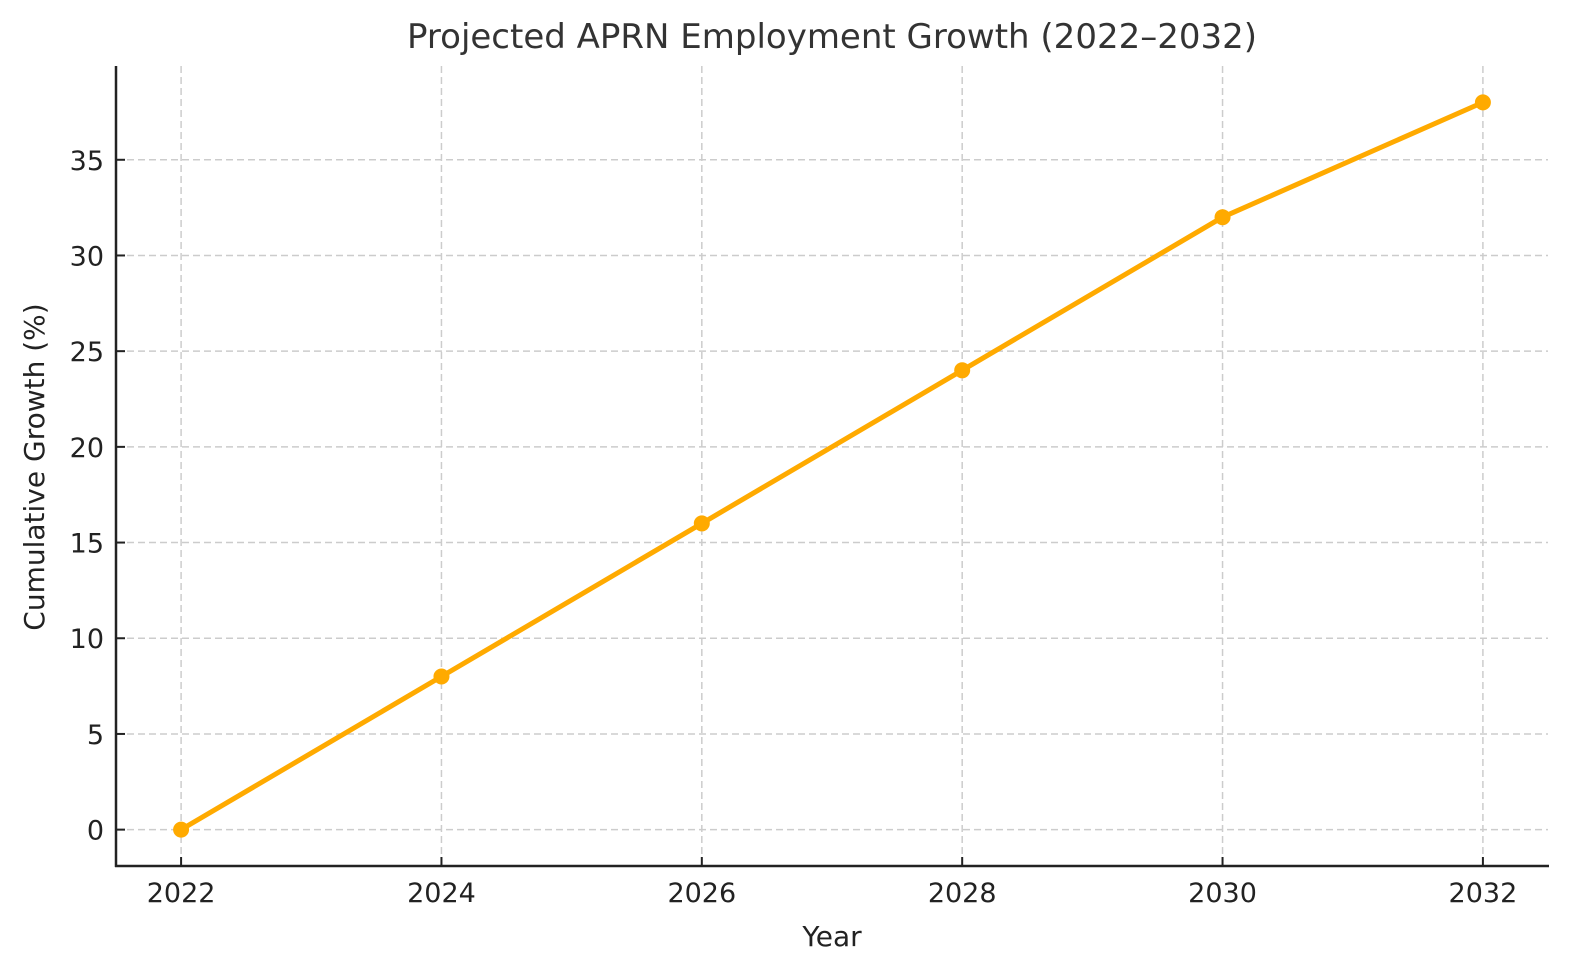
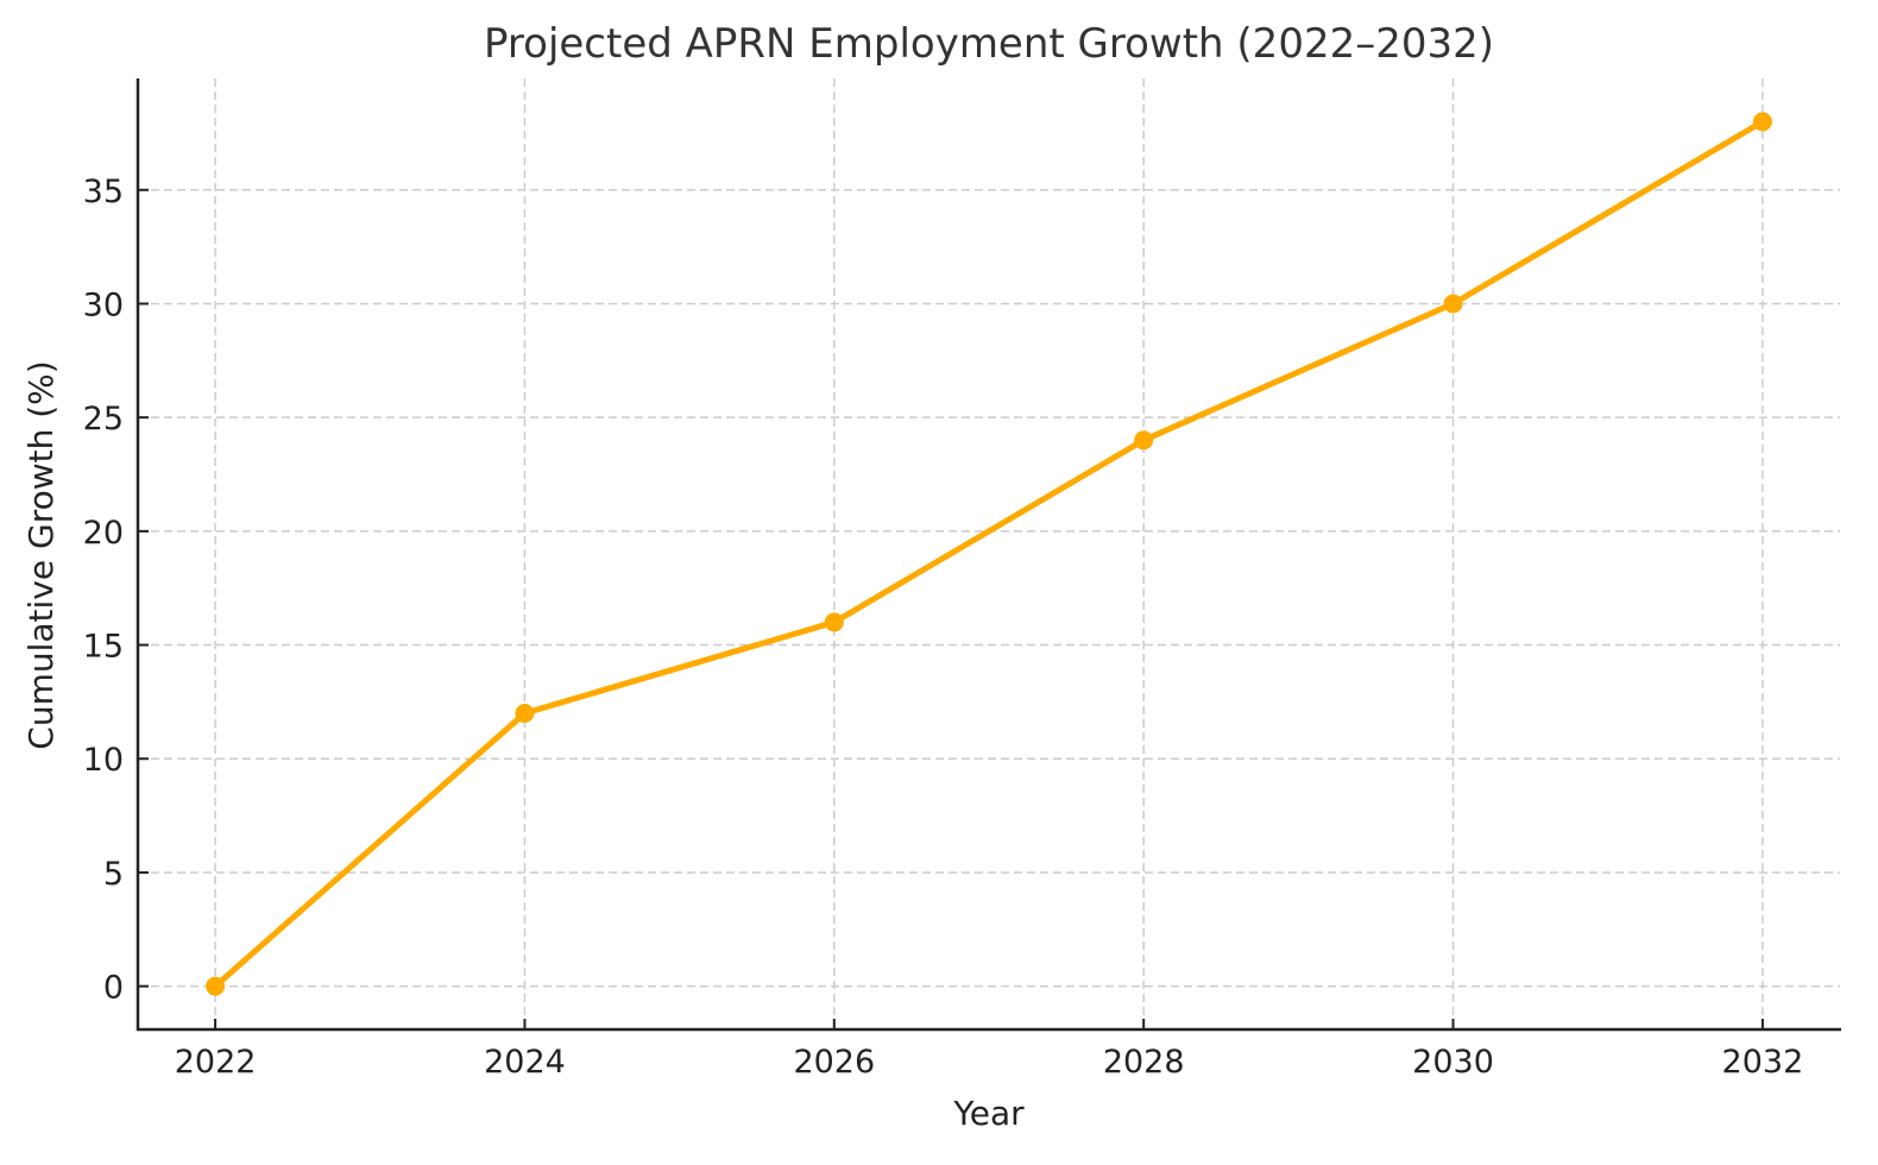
2024: 8 -> 12
2030: 32 -> 30
